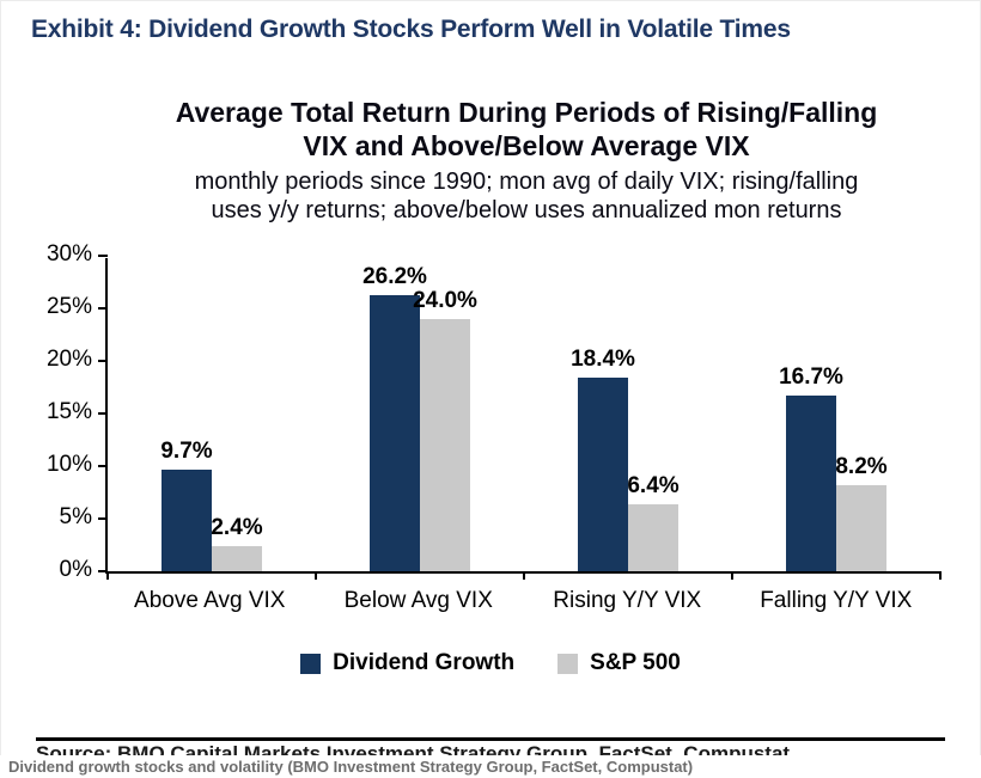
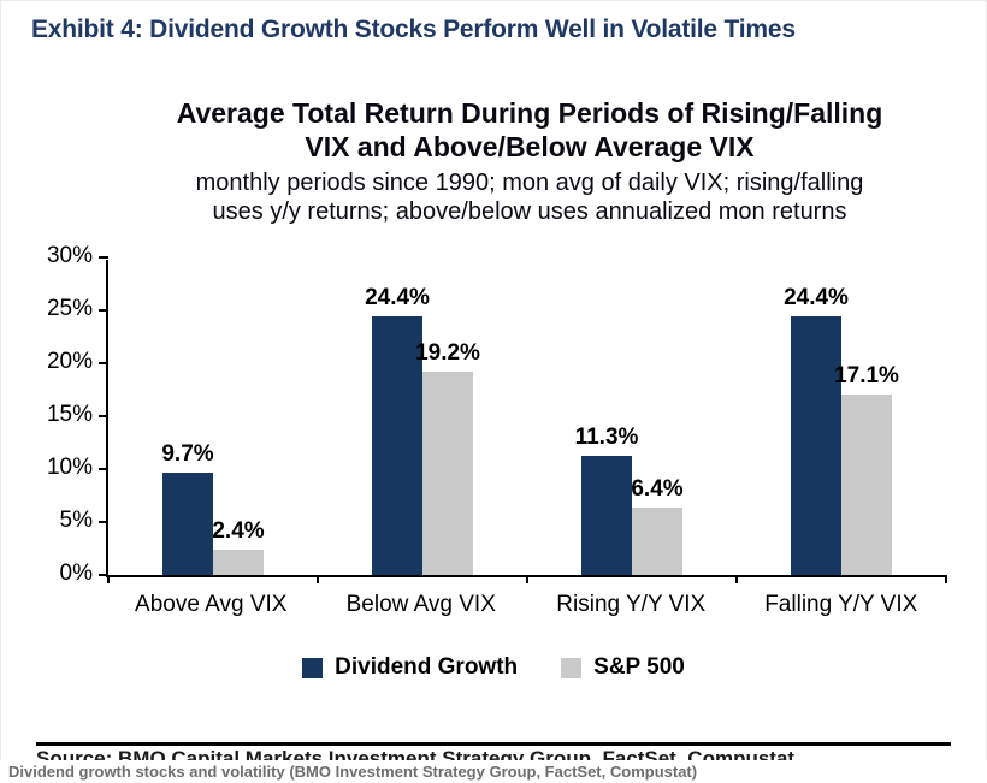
Dividend Growth/Below Avg VIX: 26.2% -> 24.4%
S&P 500/Below Avg VIX: 24.0% -> 19.2%
Dividend Growth/Rising Y/Y VIX: 18.4% -> 11.3%
Dividend Growth/Falling Y/Y VIX: 16.7% -> 24.4%
S&P 500/Falling Y/Y VIX: 8.2% -> 17.1%
